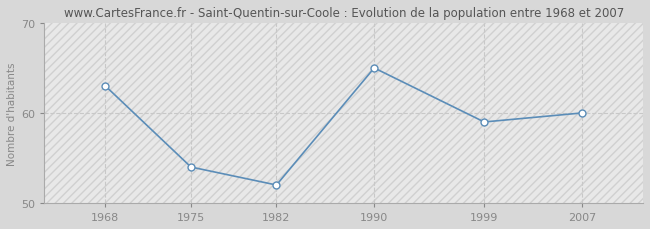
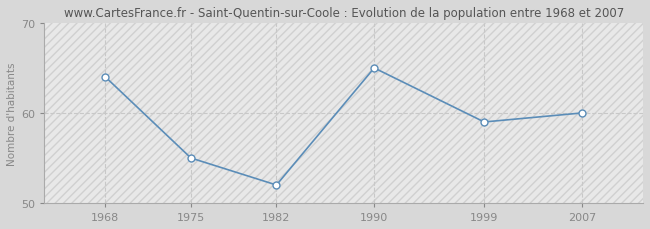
1968: 63 -> 64
1975: 54 -> 55
